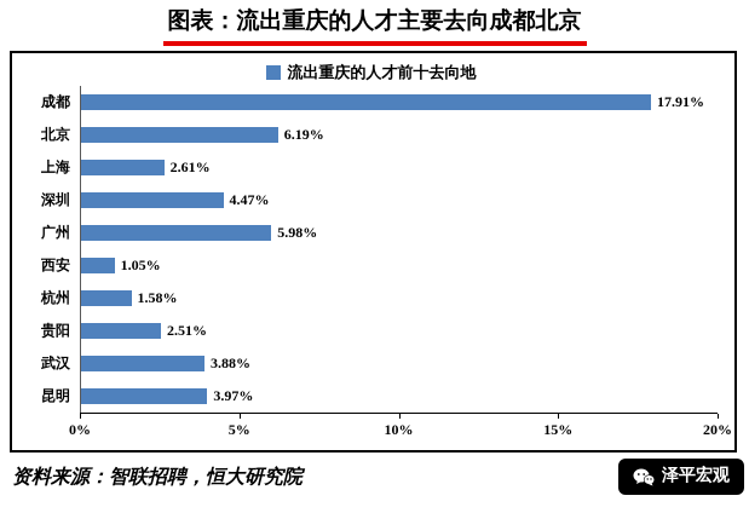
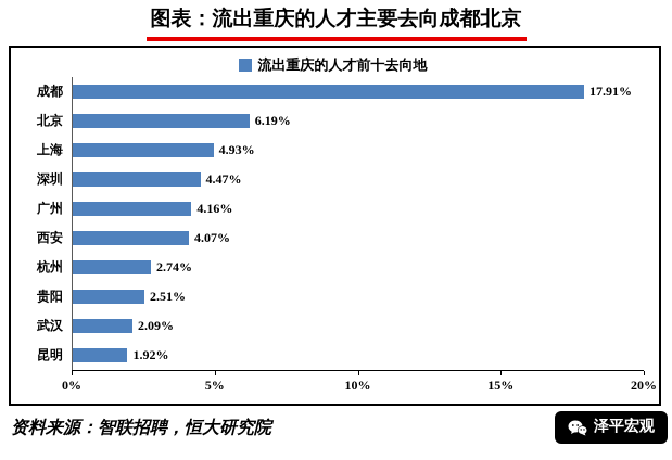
上海: 2.61% -> 4.93%
广州: 5.98% -> 4.16%
西安: 1.05% -> 4.07%
杭州: 1.58% -> 2.74%
武汉: 3.88% -> 2.09%
昆明: 3.97% -> 1.92%
